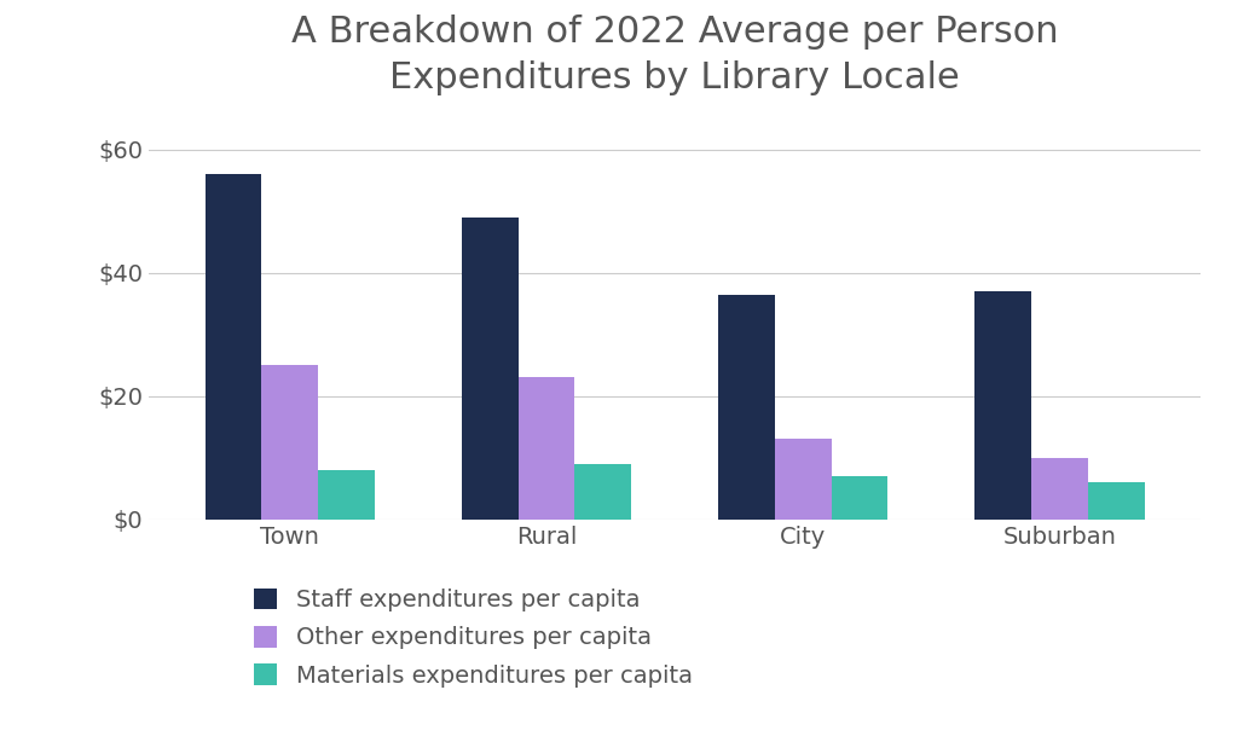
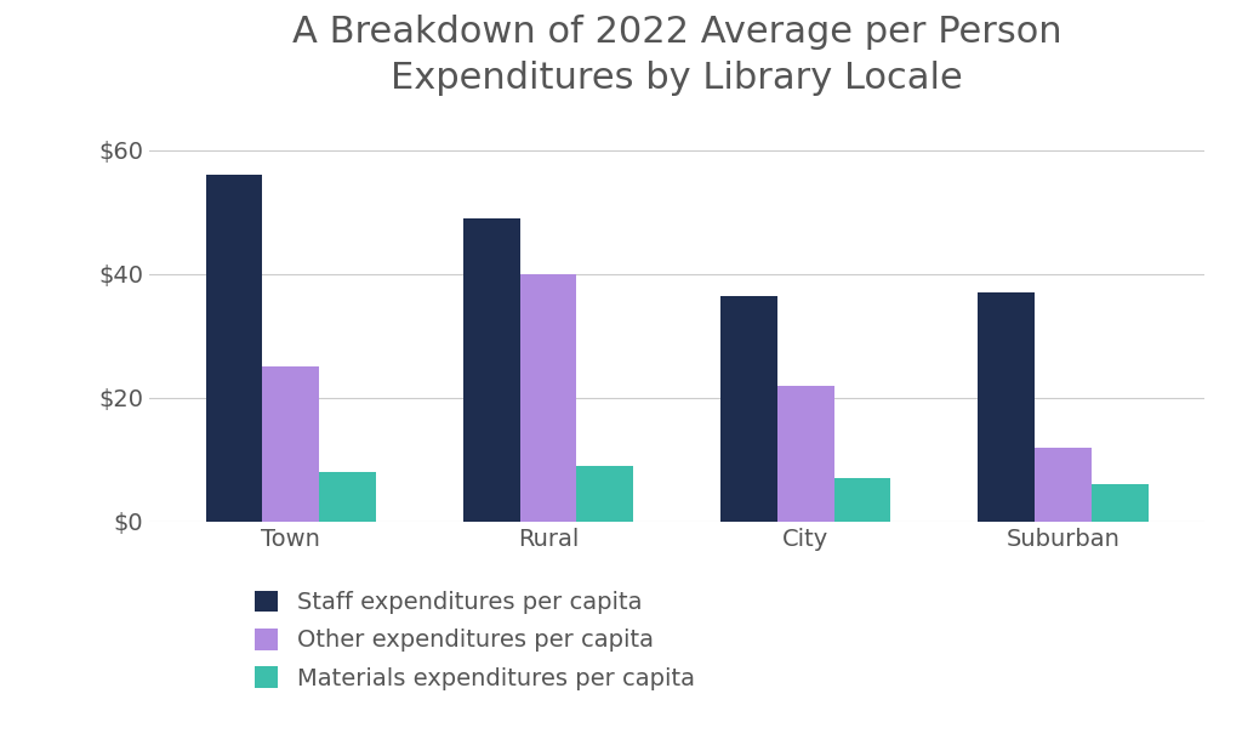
Other expenditures per capita/Rural: $23 -> $40
Other expenditures per capita/City: $13 -> $22
Other expenditures per capita/Suburban: $10 -> $12
